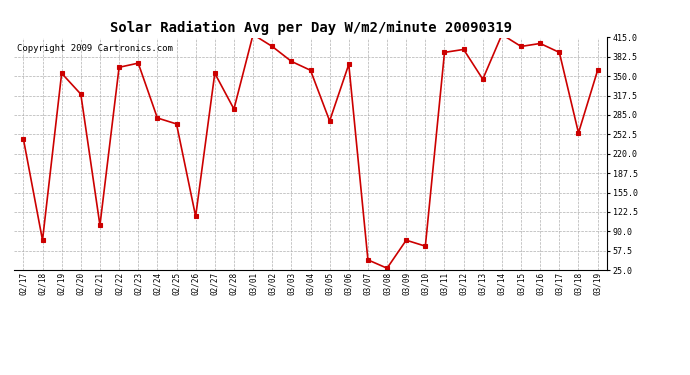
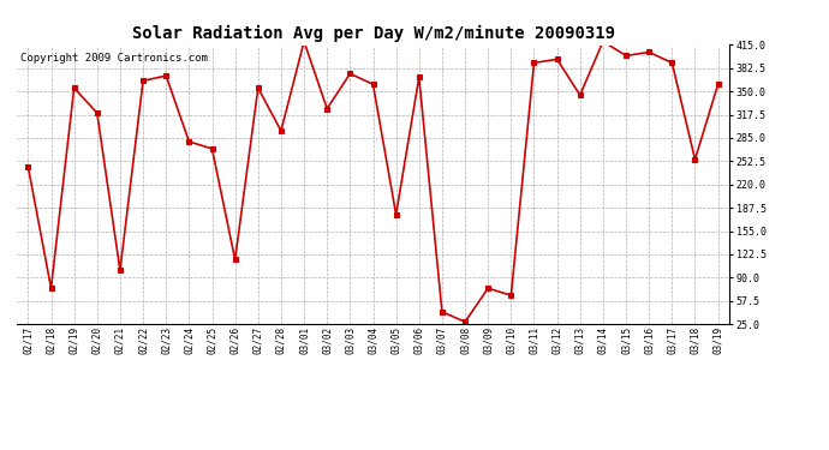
03/02: 400 -> 326
03/05: 275 -> 178
